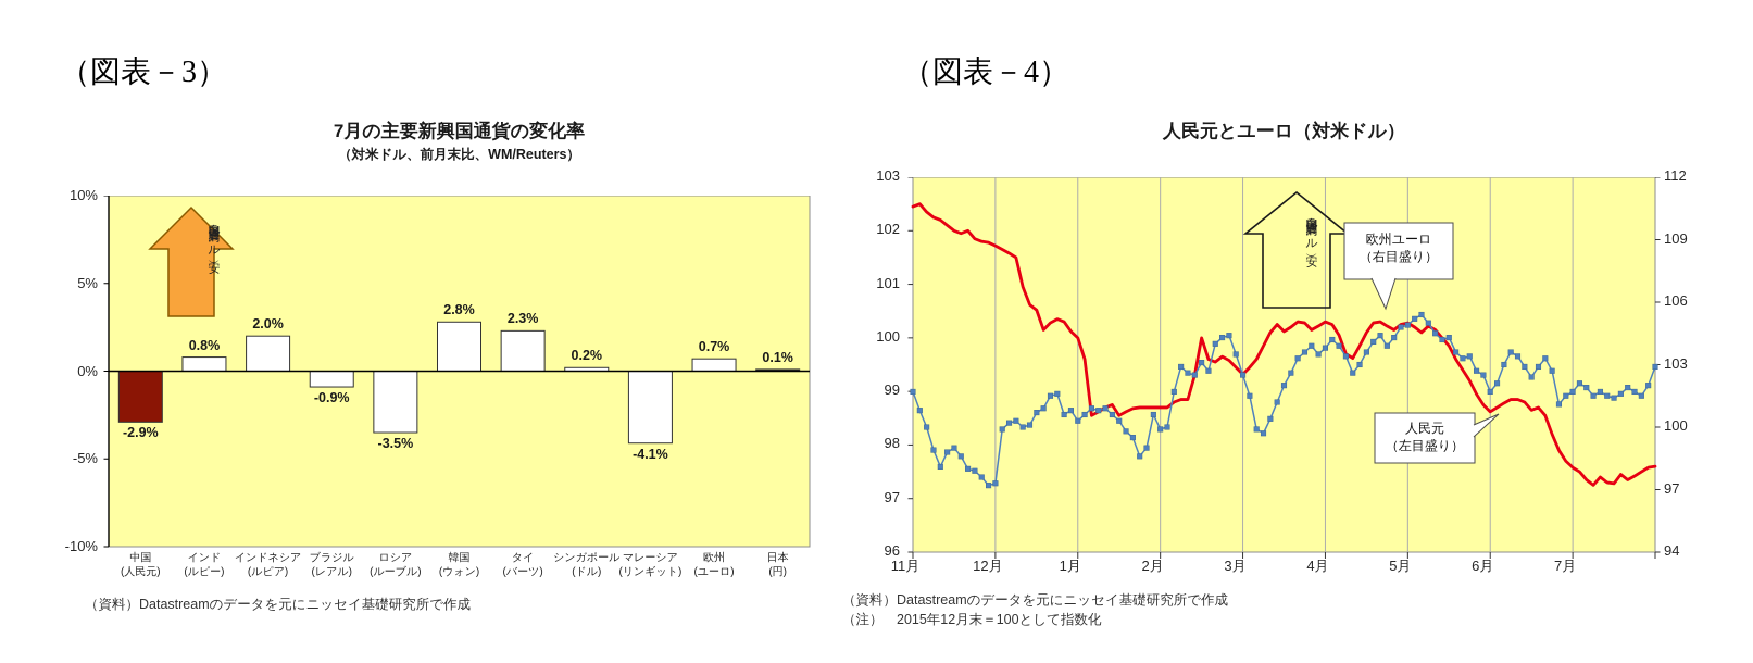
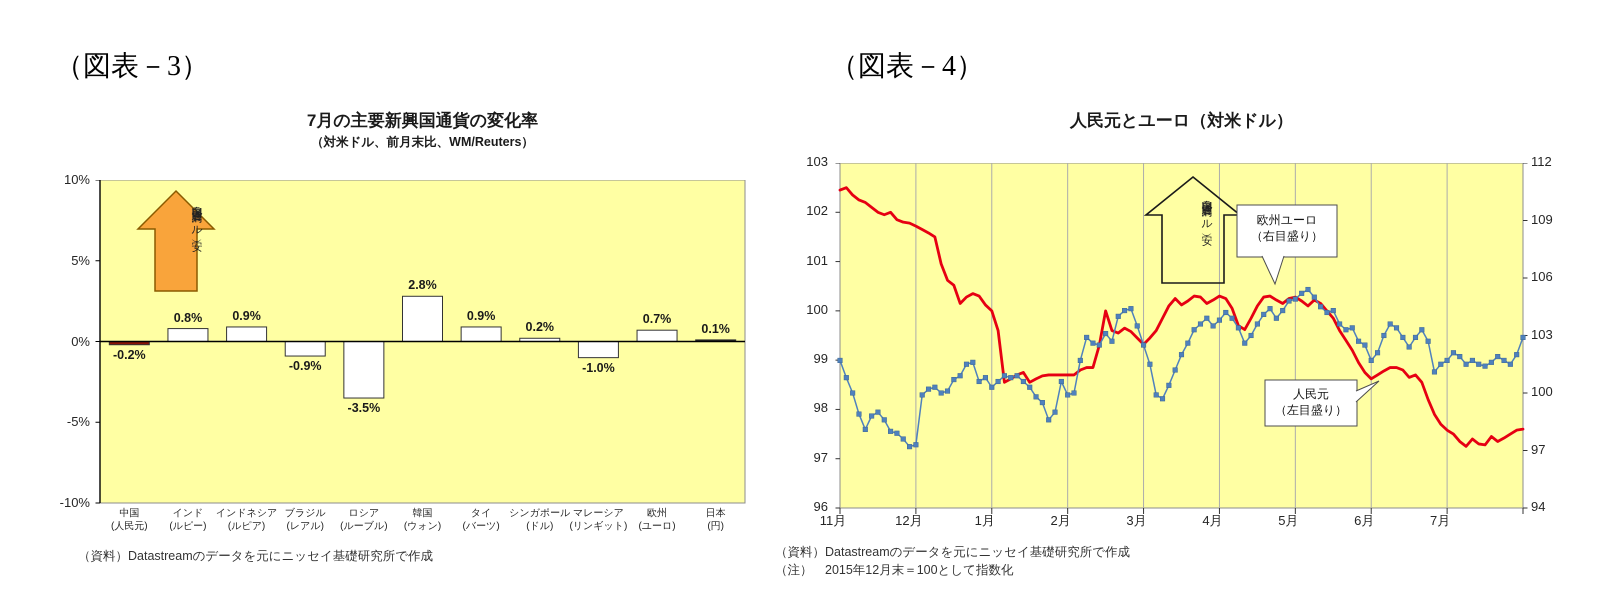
7月の主要新興国通貨の変化率/中国: -2.9% -> -0.2%
7月の主要新興国通貨の変化率/インドネシア: 2.0% -> 0.9%
7月の主要新興国通貨の変化率/タイ: 2.3% -> 0.9%
7月の主要新興国通貨の変化率/マレーシア: -4.1% -> -1.0%
